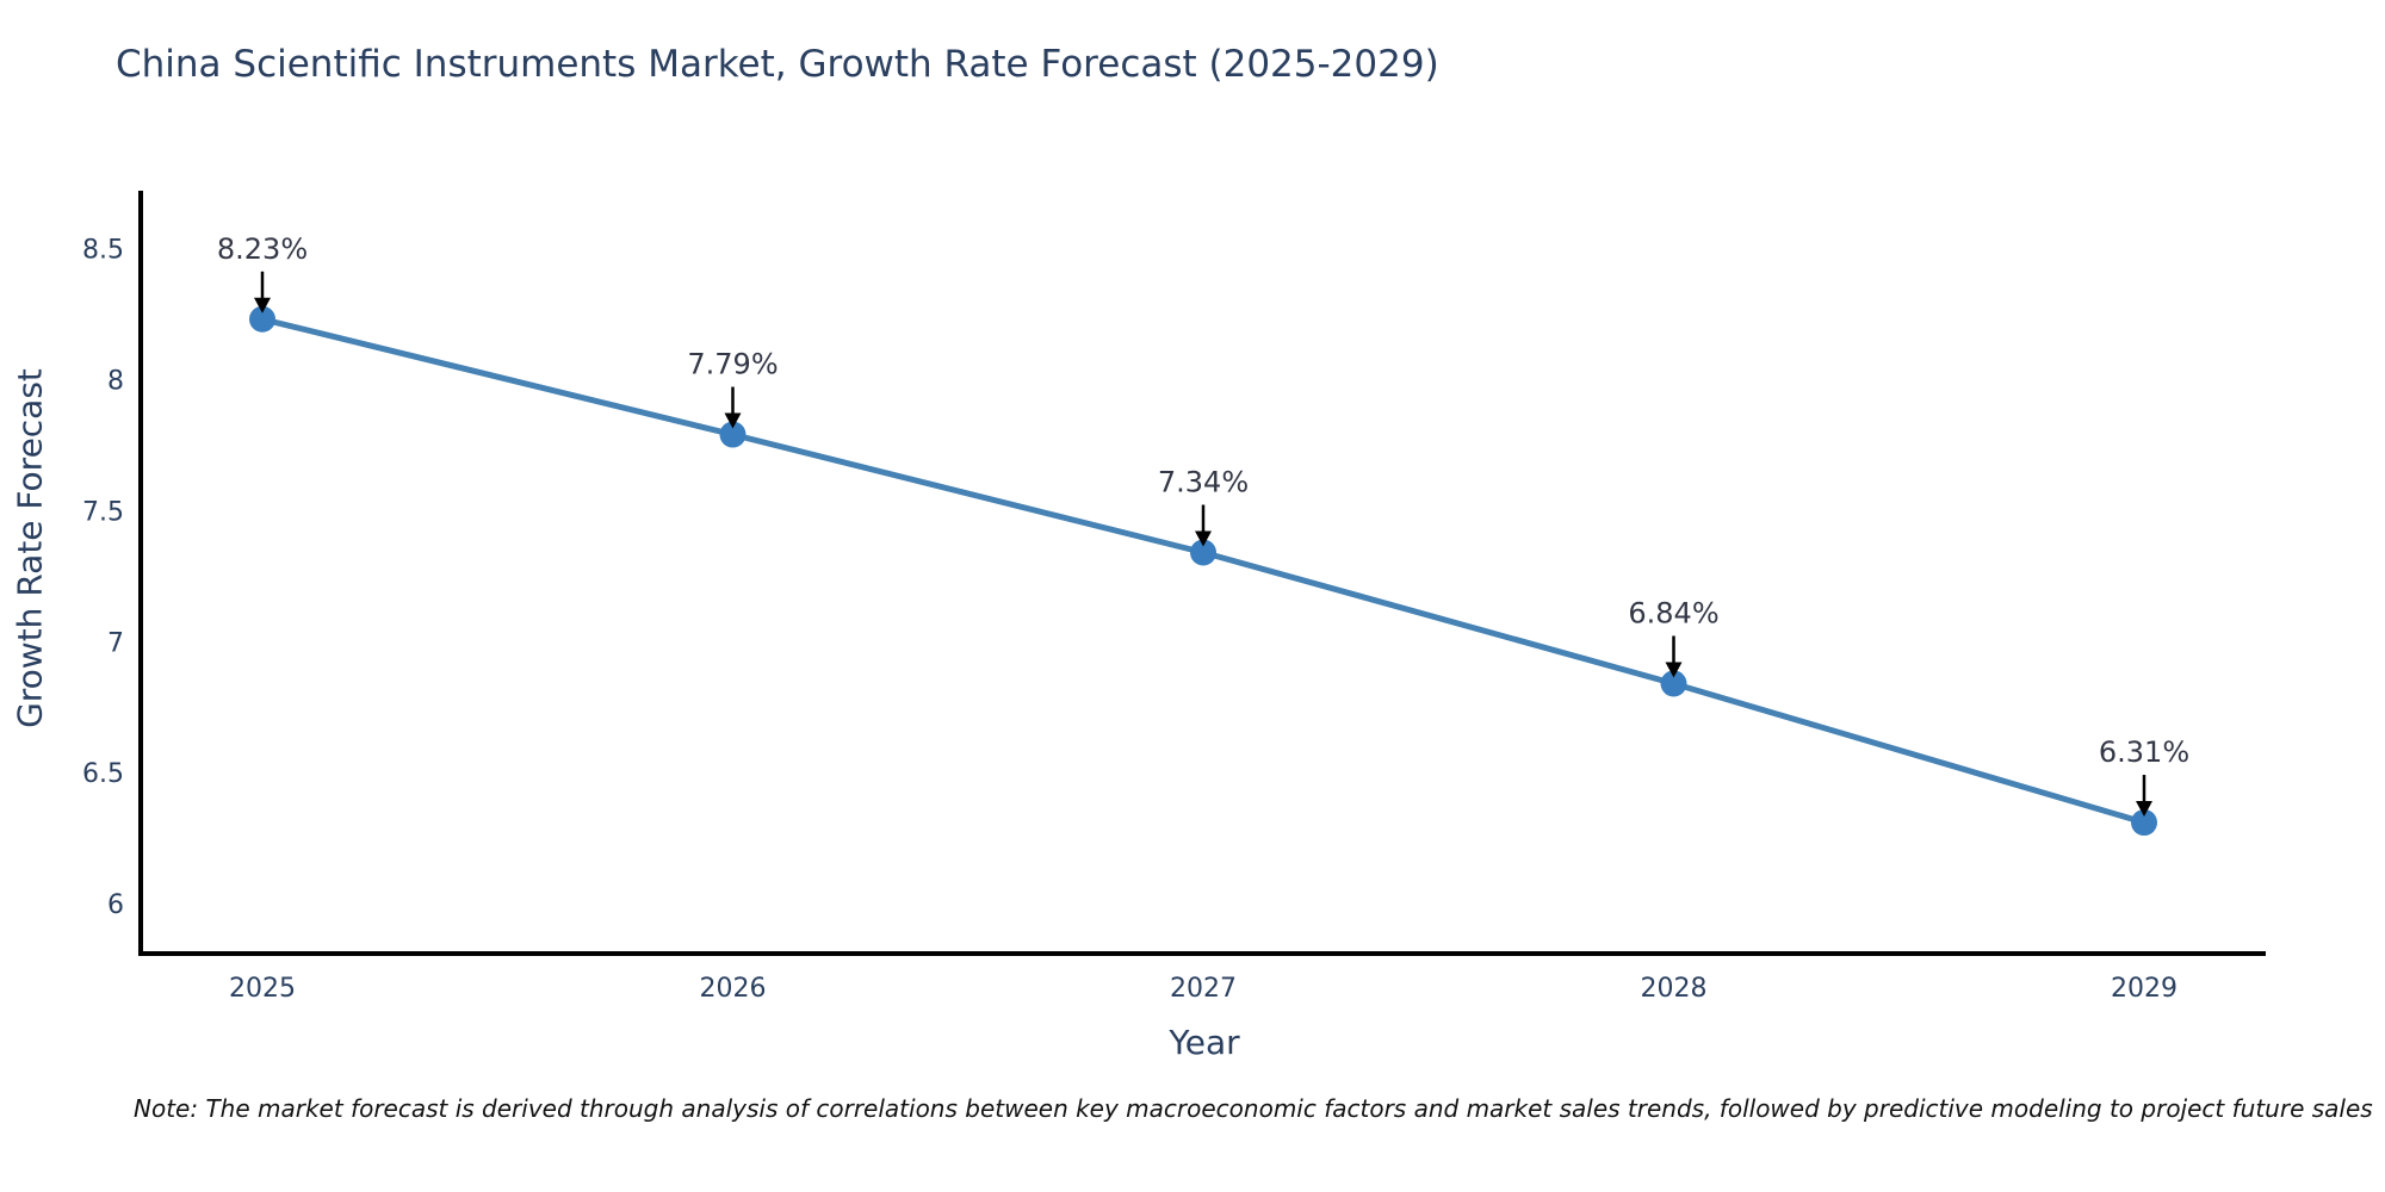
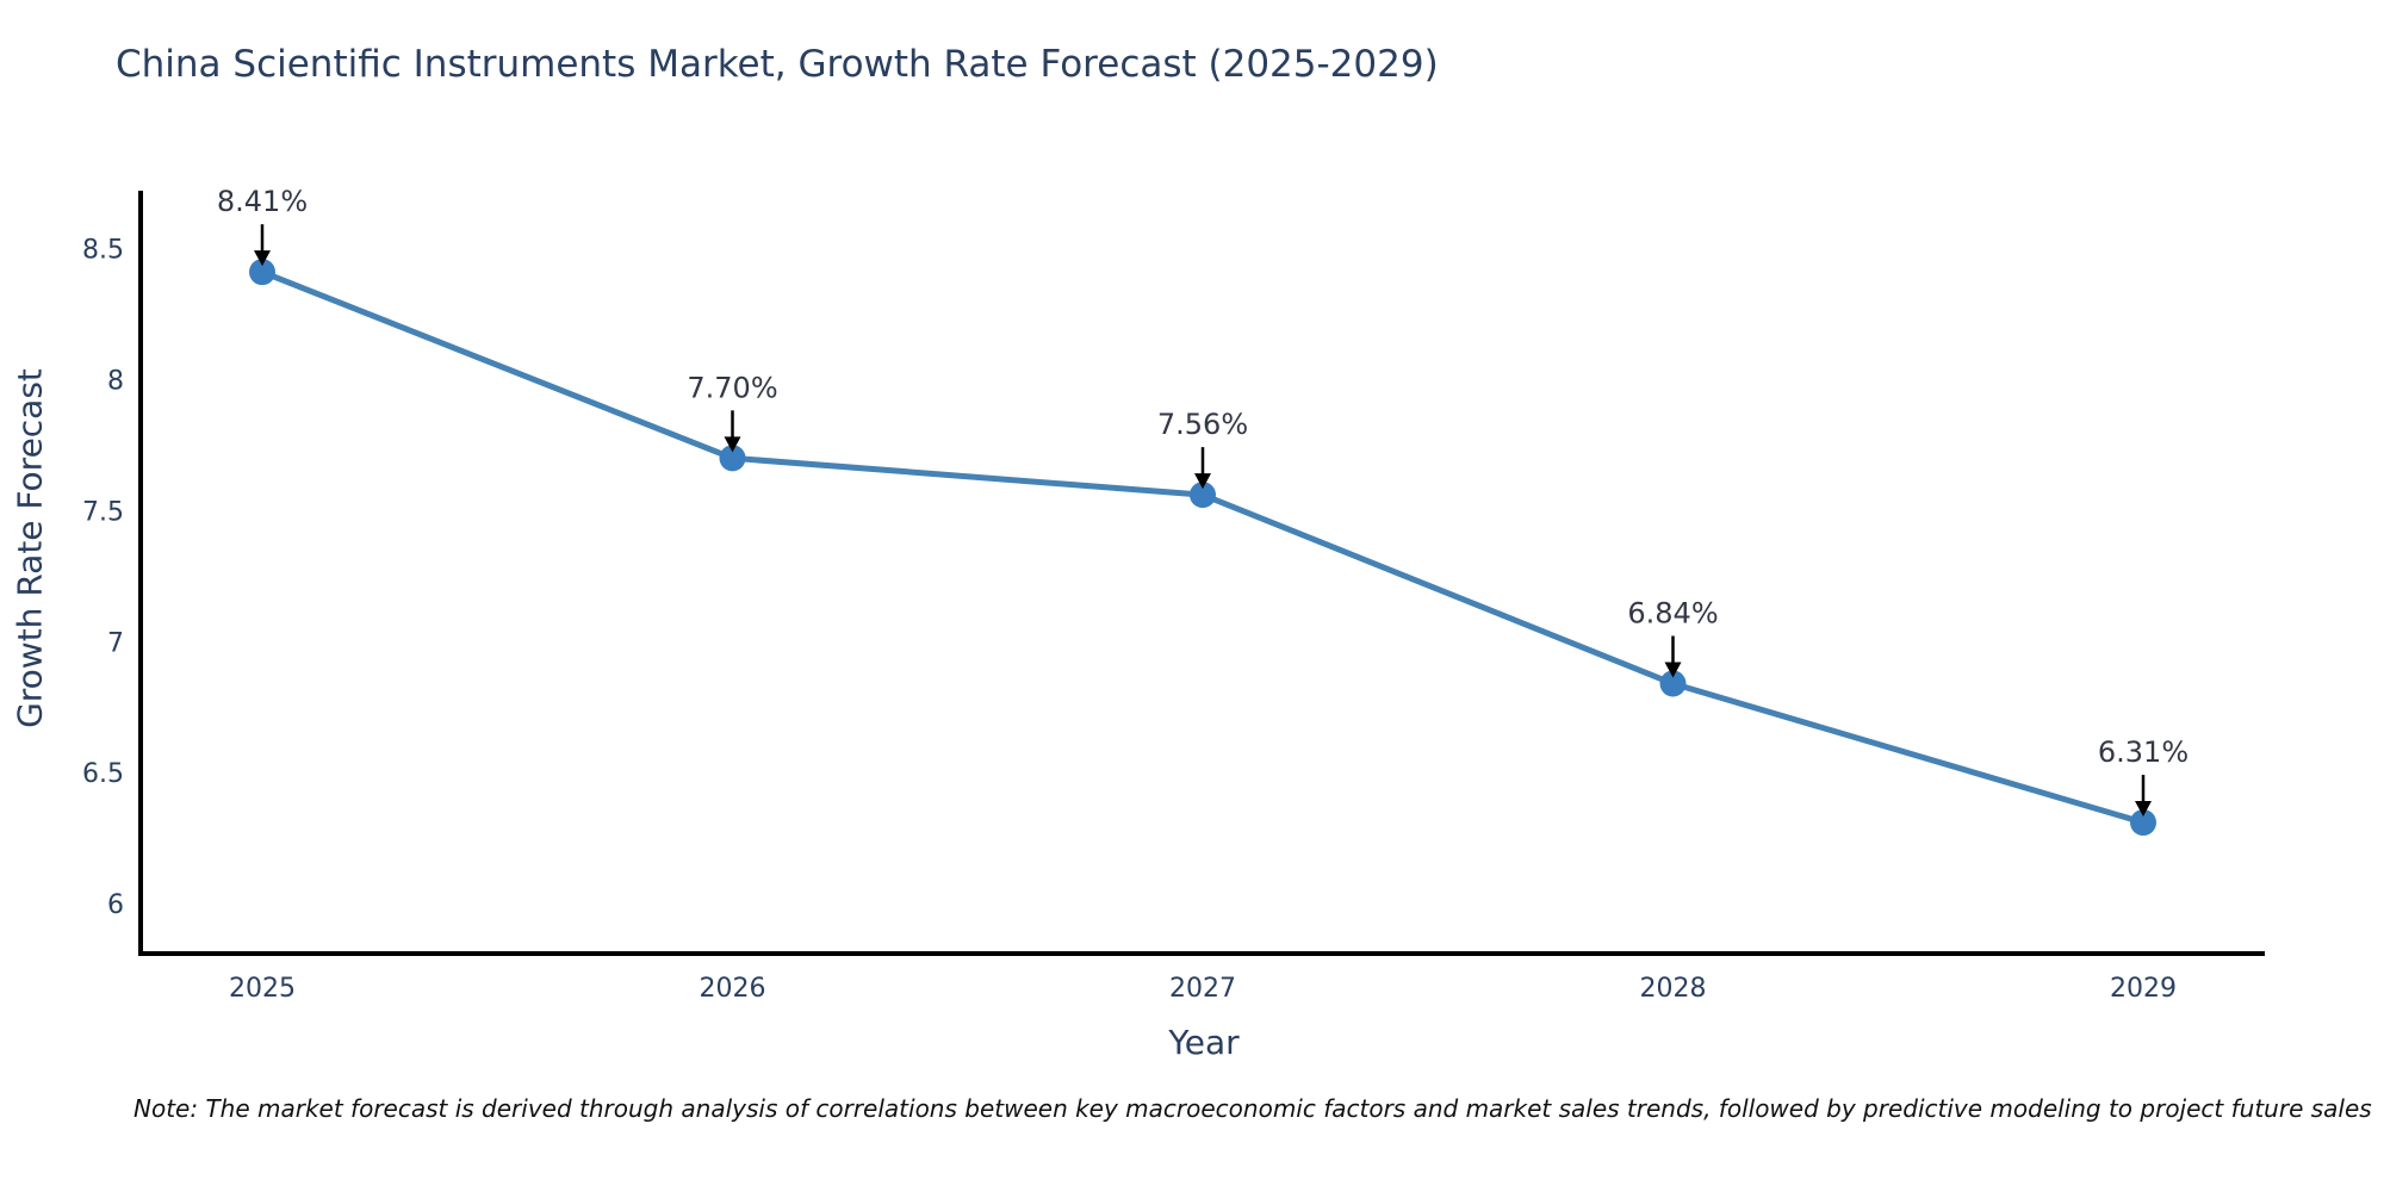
2025: 8.23% -> 8.41%
2026: 7.79% -> 7.70%
2027: 7.34% -> 7.56%
